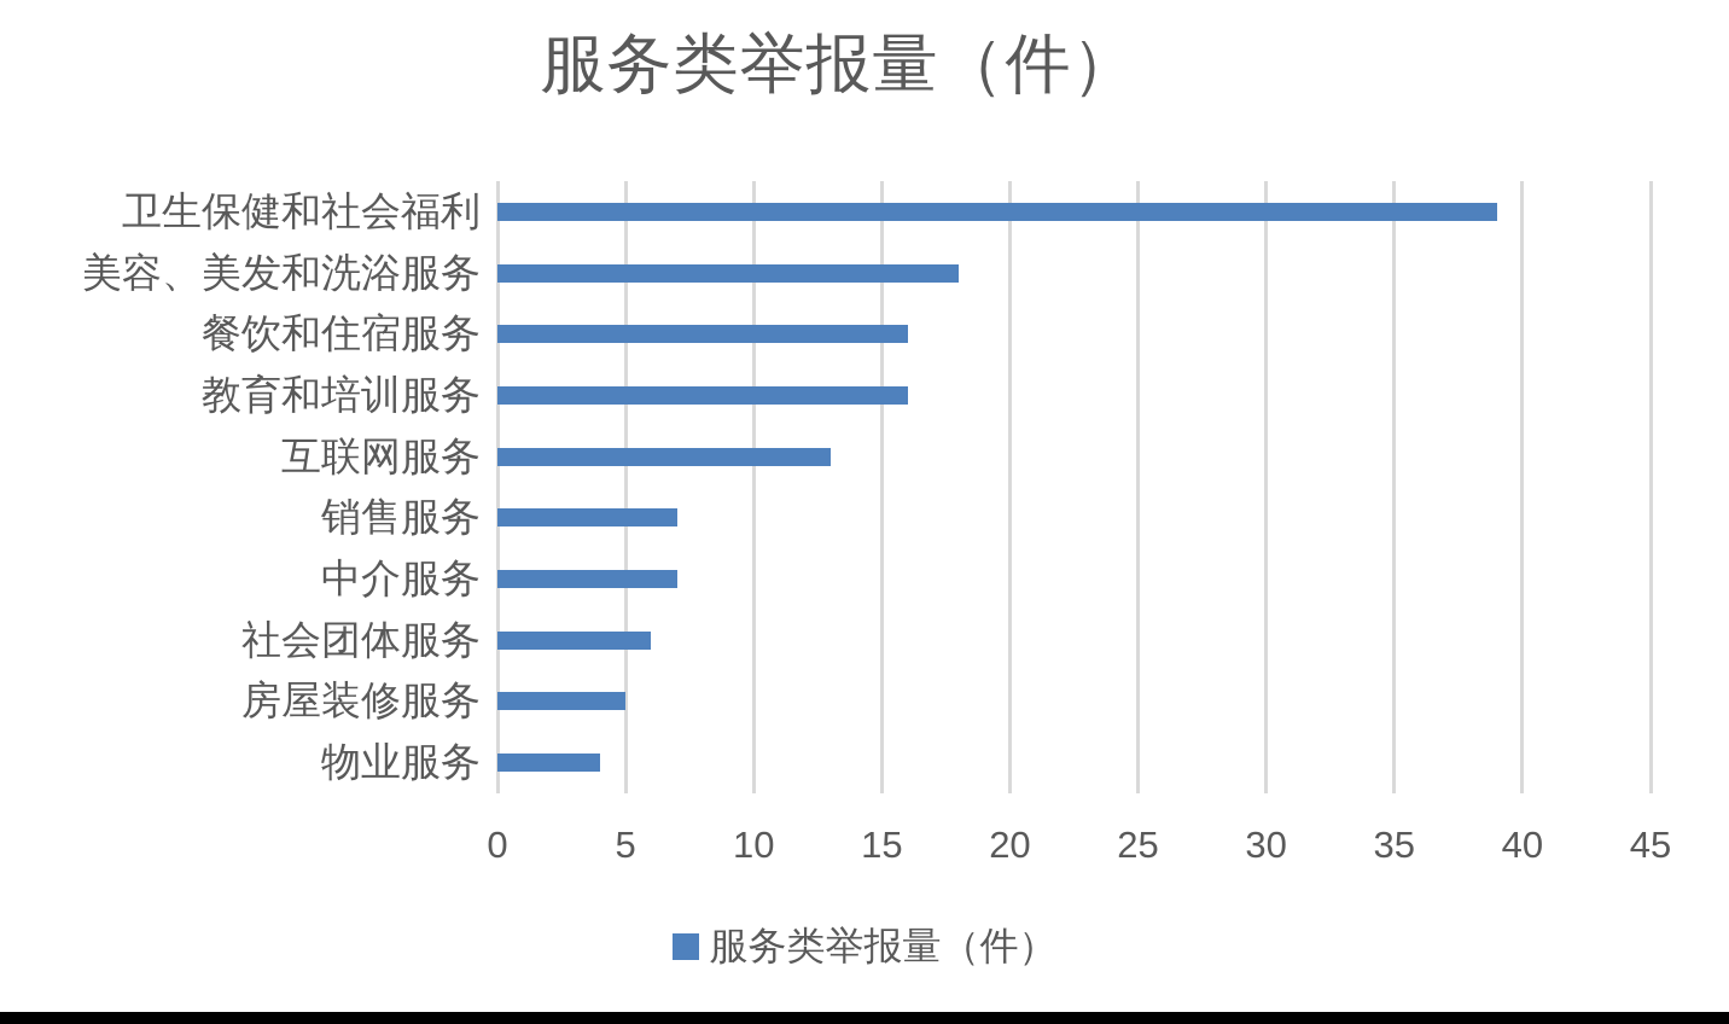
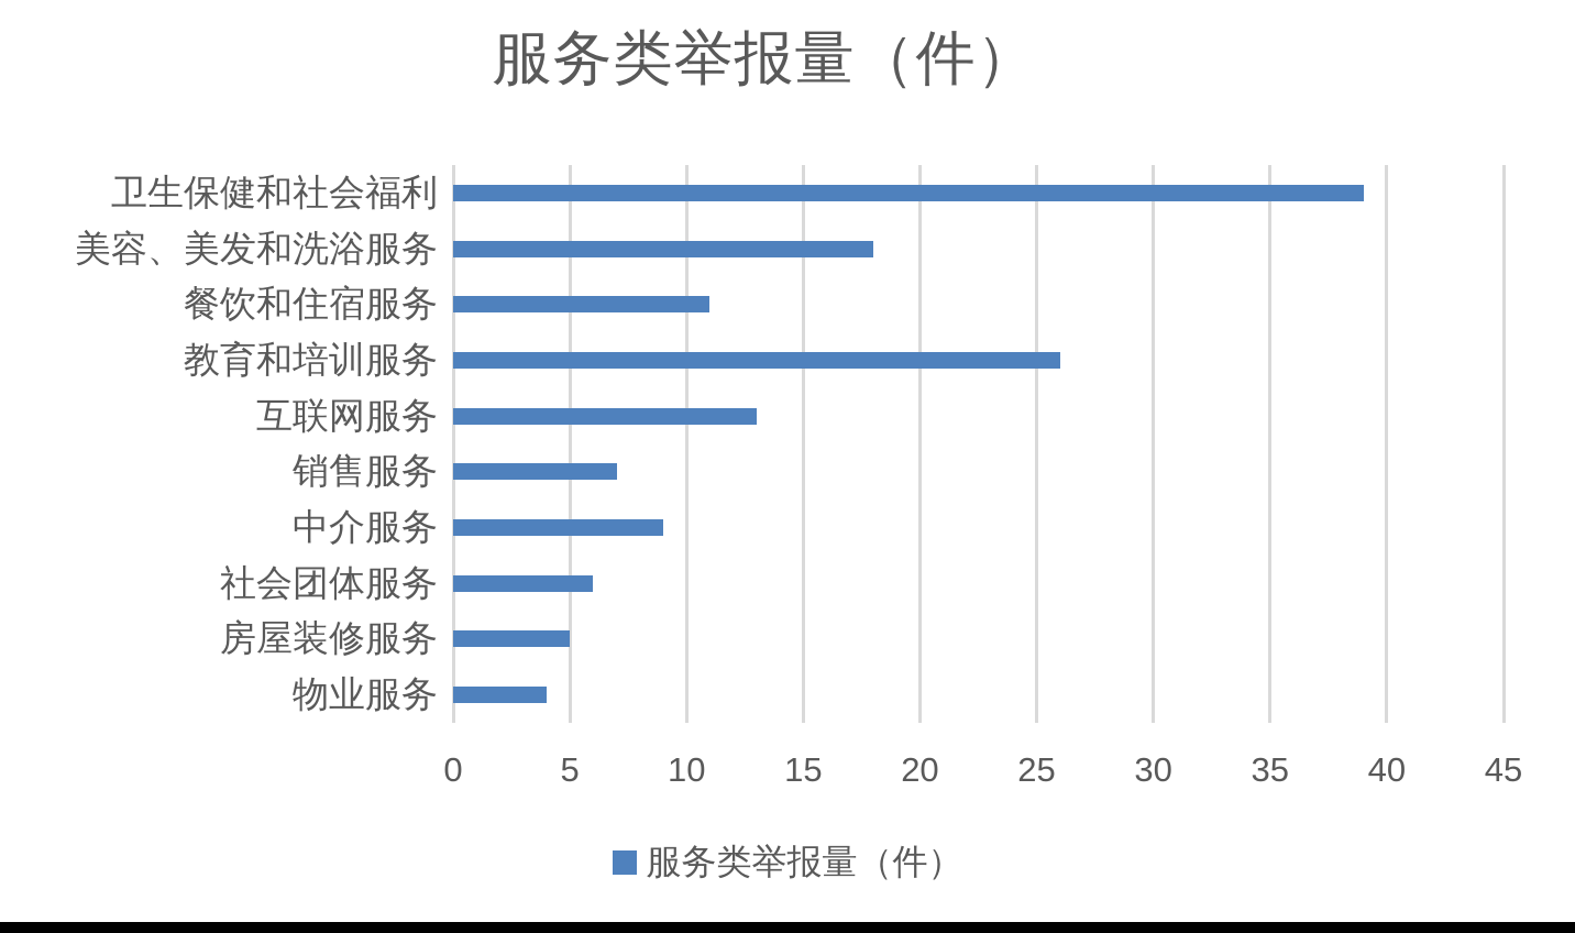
餐饮和住宿服务: 16 -> 11
教育和培训服务: 16 -> 26
中介服务: 7 -> 9
